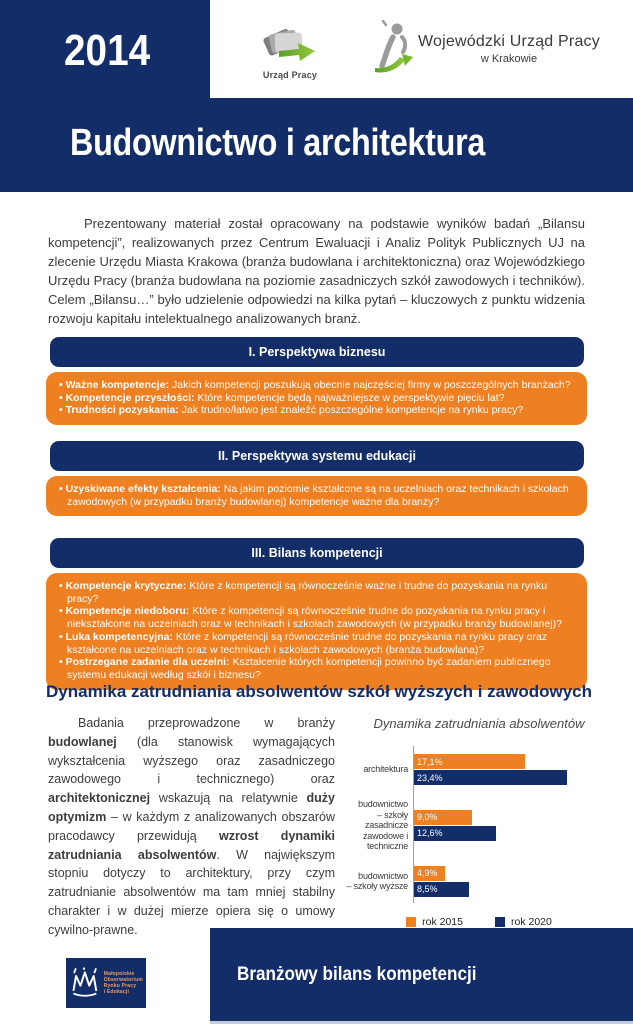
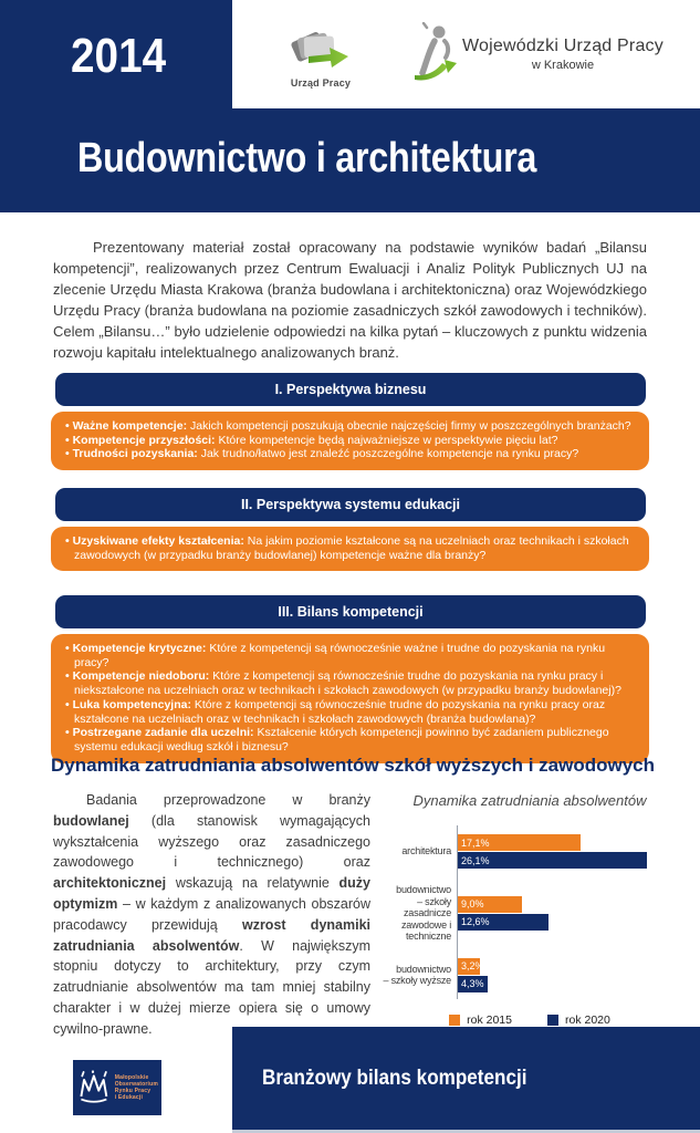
rok 2020/architektura: 23,4% -> 26,1%
rok 2015/budownictwo – szkoły wyższe: 4,9% -> 3,2%
rok 2020/budownictwo – szkoły wyższe: 8,5% -> 4,3%
